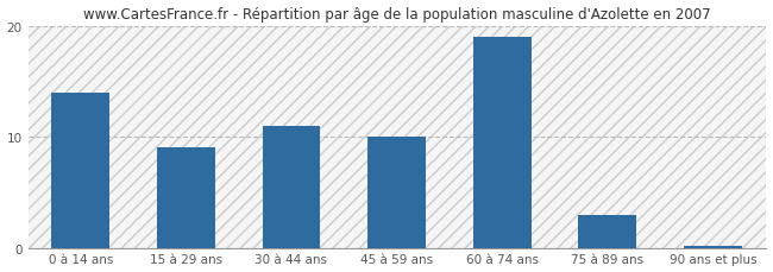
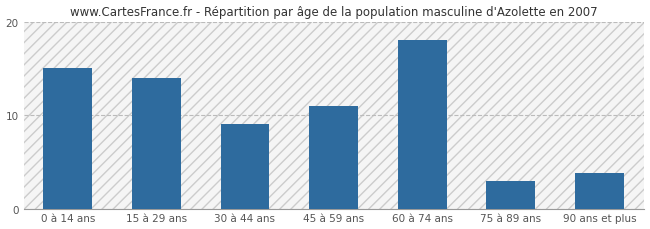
0 à 14 ans: 14.0 -> 15.0
15 à 29 ans: 9.0 -> 14.0
30 à 44 ans: 11.0 -> 9.0
45 à 59 ans: 10.0 -> 11.0
60 à 74 ans: 19.0 -> 18.0
90 ans et plus: 0.2 -> 3.8
